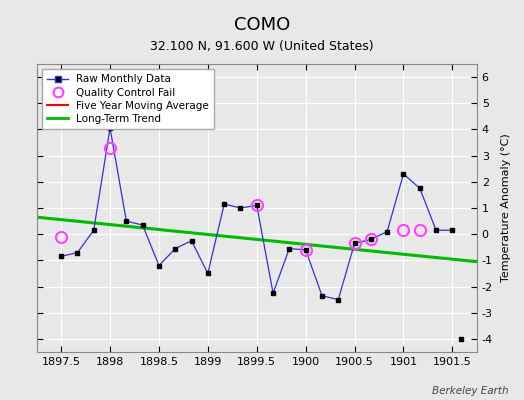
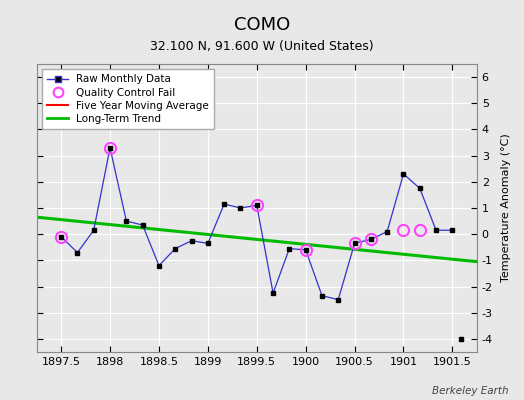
1897.5: -0.85 -> -0.10
1898: 4.05 -> 3.30
1899: -1.50 -> -0.35
